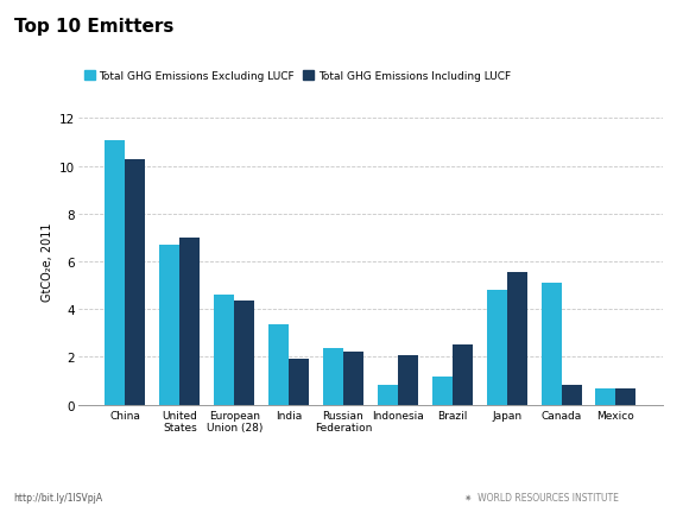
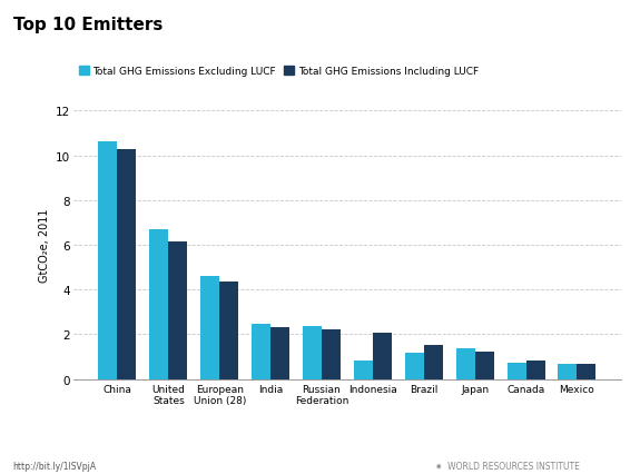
Total GHG Emissions Excluding LUCF/China: 11.05 -> 10.60
Total GHG Emissions Including LUCF/United States: 7.00 -> 6.15
Total GHG Emissions Excluding LUCF/India: 3.35 -> 2.45
Total GHG Emissions Including LUCF/India: 1.90 -> 2.30
Total GHG Emissions Including LUCF/Brazil: 2.50 -> 1.50
Total GHG Emissions Excluding LUCF/Japan: 4.80 -> 1.35
Total GHG Emissions Including LUCF/Japan: 5.55 -> 1.20
Total GHG Emissions Excluding LUCF/Canada: 5.10 -> 0.72
